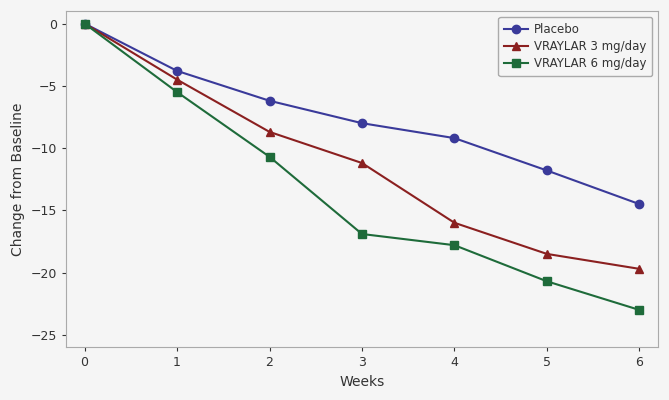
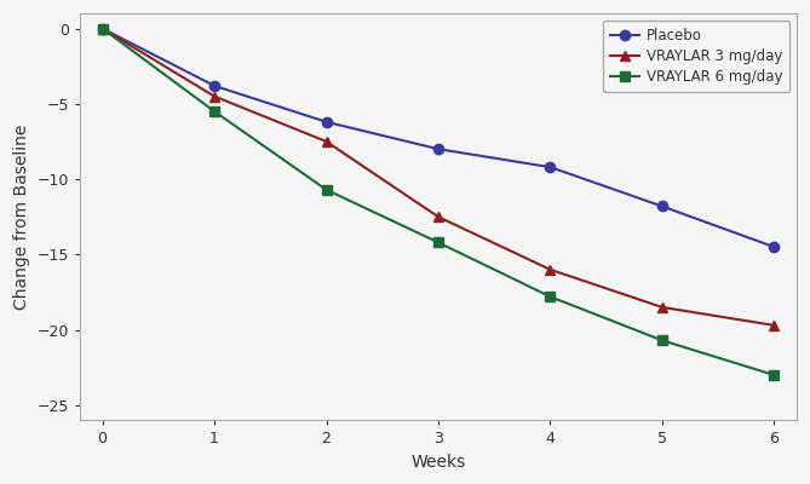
VRAYLAR 3 mg/day/2: -8.7 -> -7.5
VRAYLAR 3 mg/day/3: -11.2 -> -12.5
VRAYLAR 6 mg/day/3: -16.9 -> -14.2
